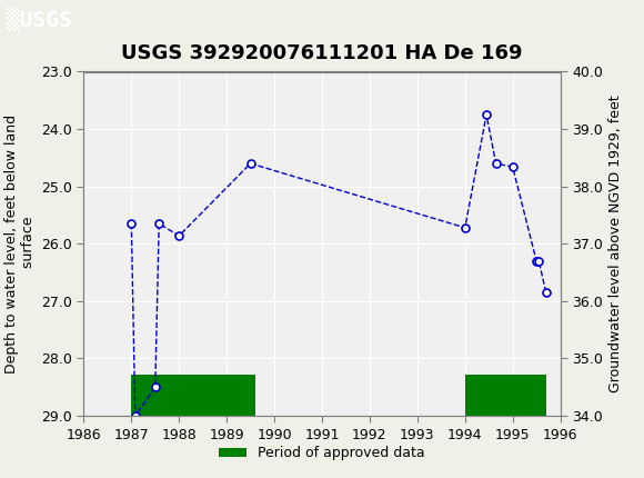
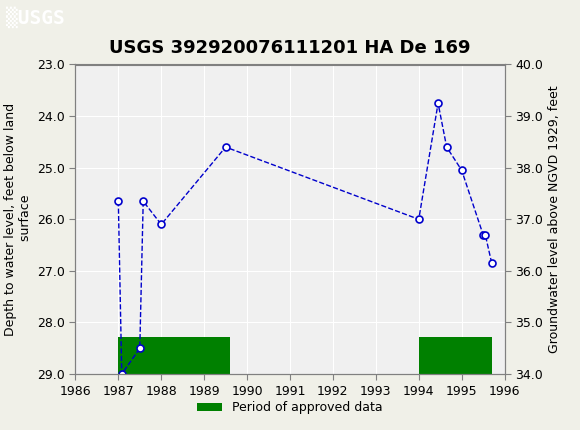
1988: 25.86 -> 26.10
1994: 25.72 -> 26.00
1995: 24.66 -> 25.05
